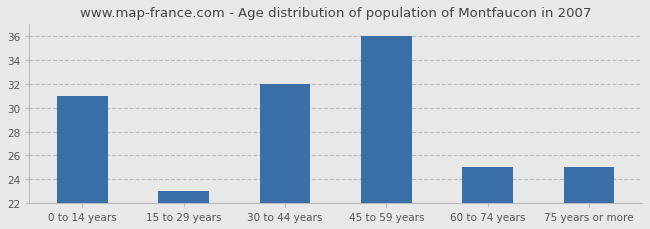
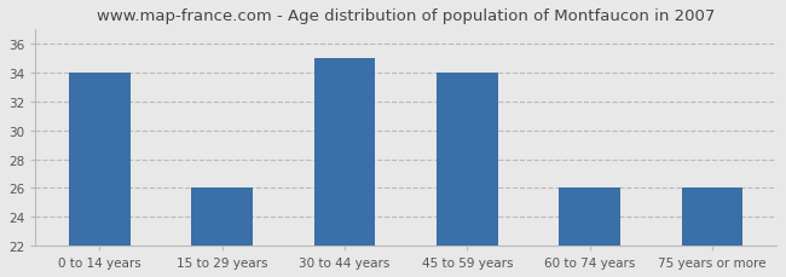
0 to 14 years: 31 -> 34
15 to 29 years: 23 -> 26
30 to 44 years: 32 -> 35
45 to 59 years: 36 -> 34
60 to 74 years: 25 -> 26
75 years or more: 25 -> 26
